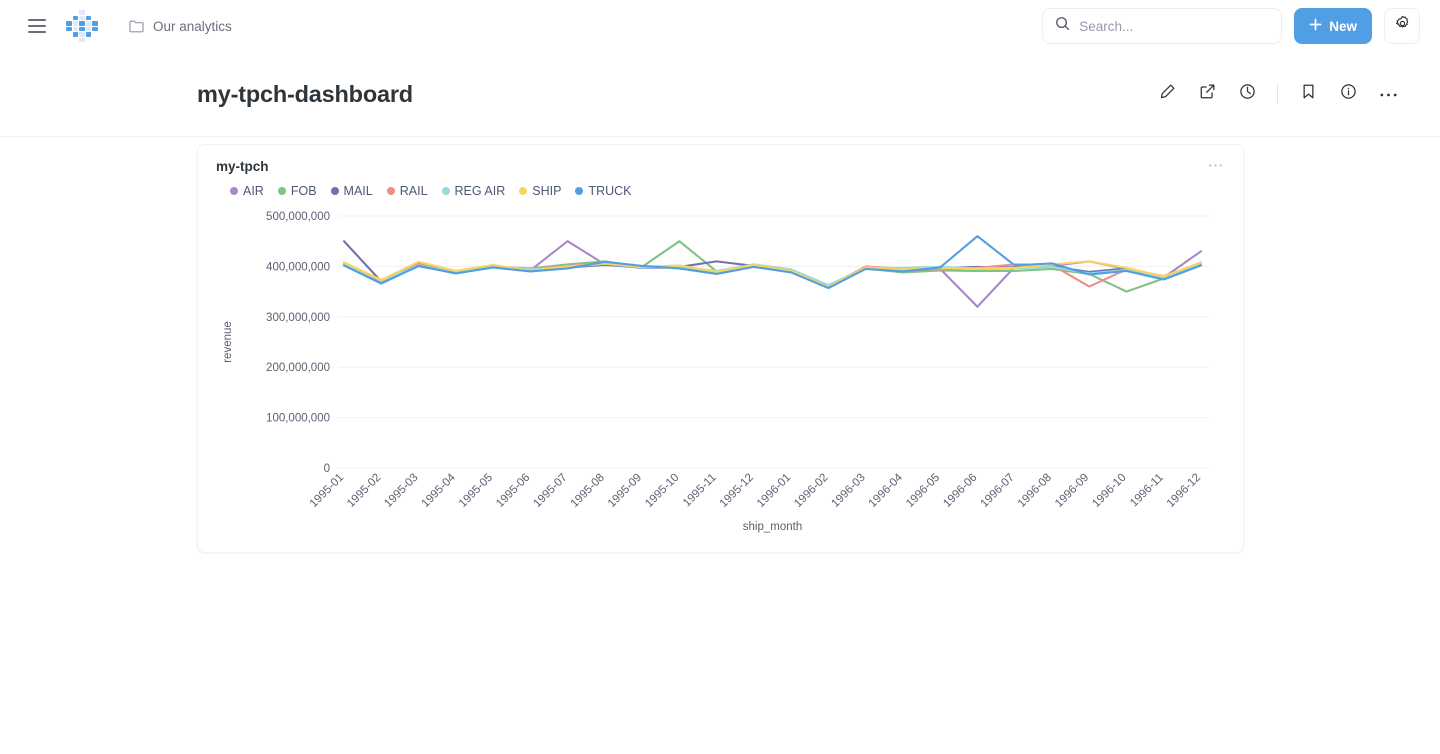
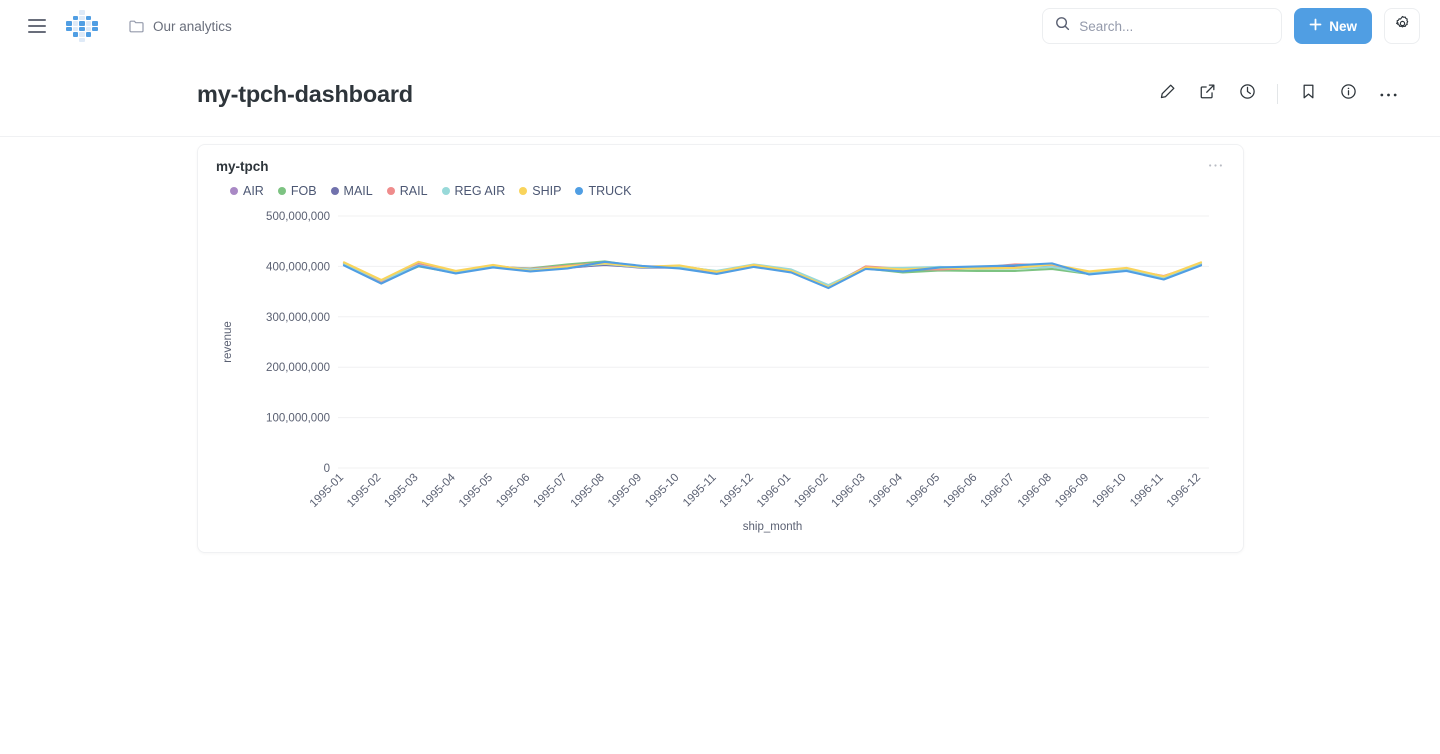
MAIL/1995-01: 450000000 -> 410000000
AIR/1995-07: 450000000 -> 400000000
FOB/1995-10: 450000000 -> 400000000
MAIL/1995-11: 410000000 -> 390000000
AIR/1996-06: 320000000 -> 400000000
TRUCK/1996-06: 460000000 -> 400000000
AIR/1996-09: 410000000 -> 390000000
RAIL/1996-09: 360000000 -> 390000000
SHIP/1996-09: 410000000 -> 390000000
FOB/1996-10: 350000000 -> 390000000
AIR/1996-12: 430000000 -> 400000000
